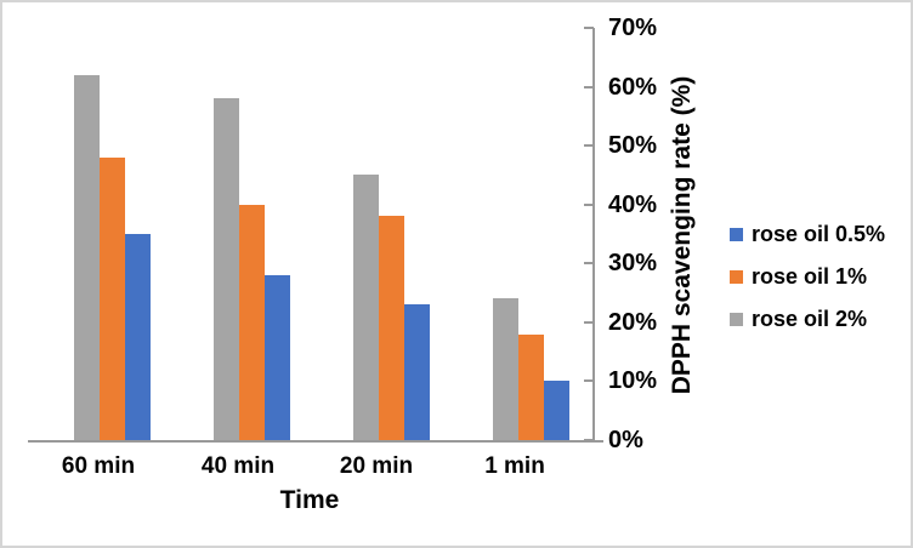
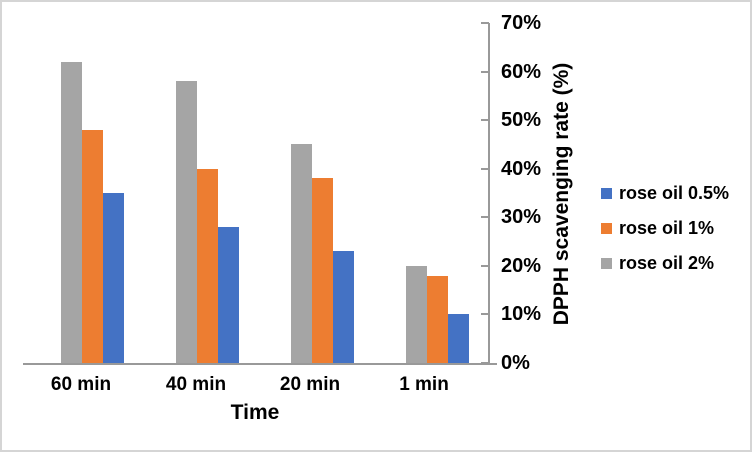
rose oil 2%/1 min: 24% -> 20%
